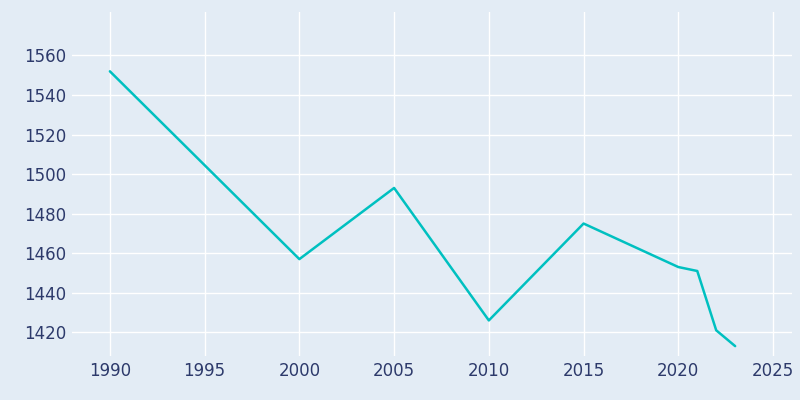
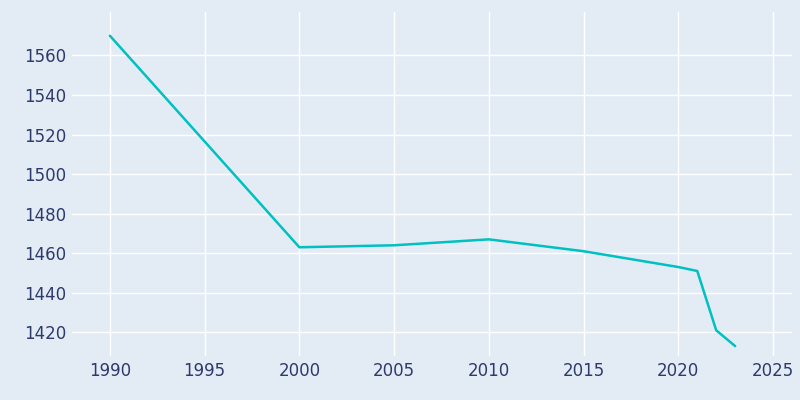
1990: 1552 -> 1570
2000: 1457 -> 1463
2005: 1493 -> 1464
2010: 1426 -> 1467
2015: 1475 -> 1461
